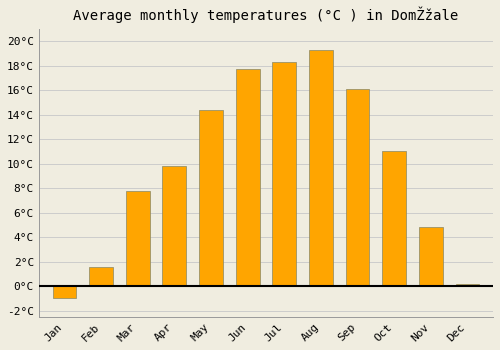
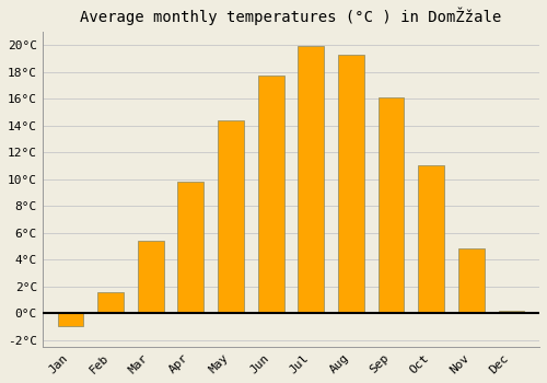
Mar: 7.8°C -> 5.4°C
Jul: 18.3°C -> 19.9°C
